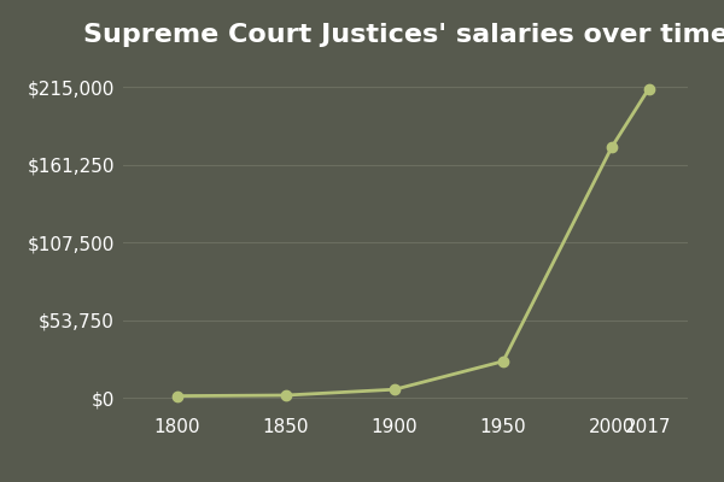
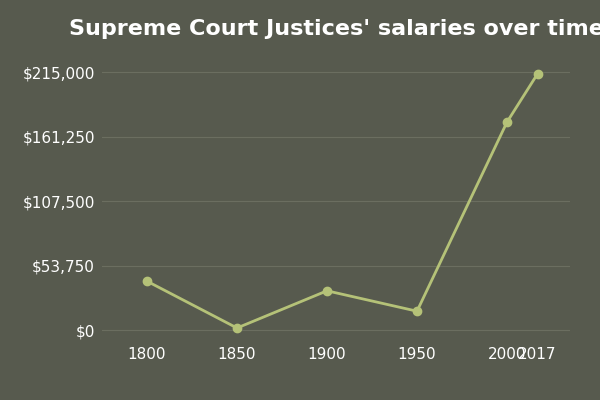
1800: $2,000 -> $41,000
1900: $6,000 -> $33,000
1950: $26,000 -> $16,000
